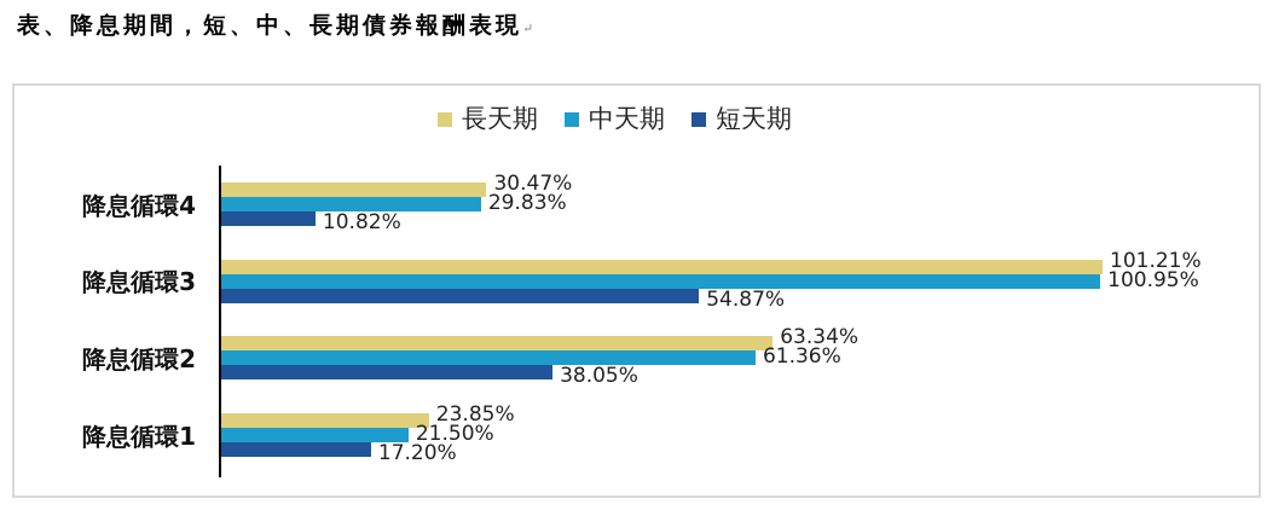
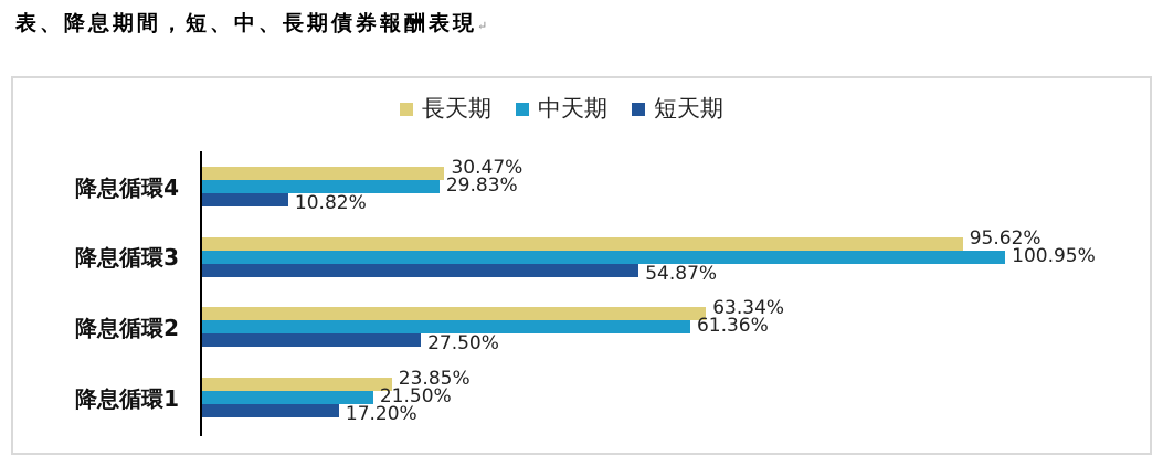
長天期/降息循環3: 101.21% -> 95.62%
短天期/降息循環2: 38.05% -> 27.50%
